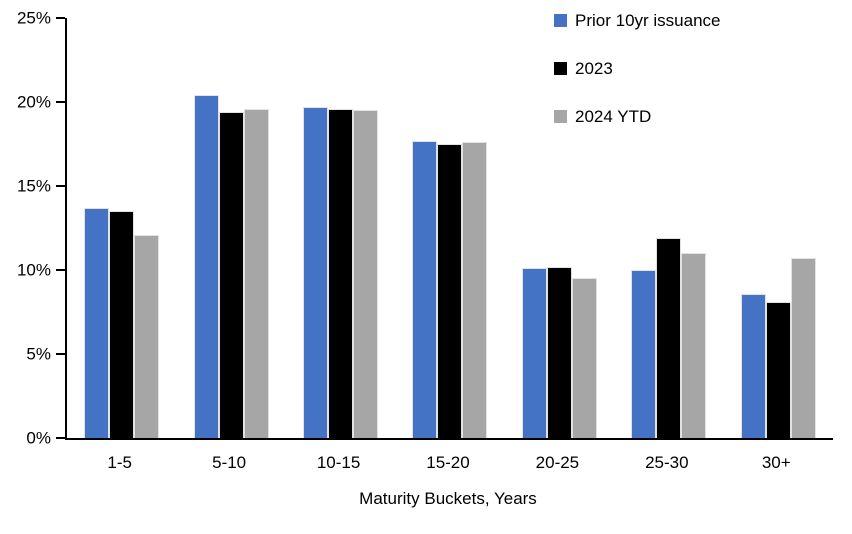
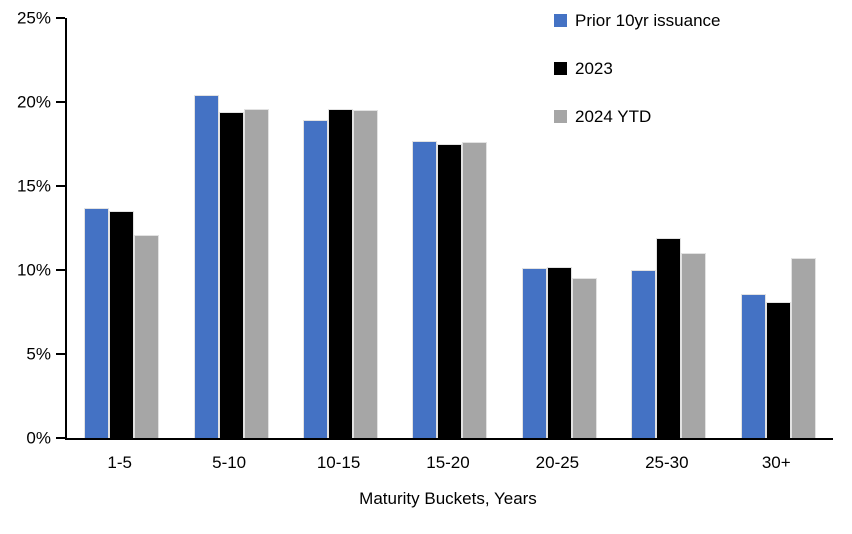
Prior 10yr issuance/10-15: 19.7% -> 18.9%
